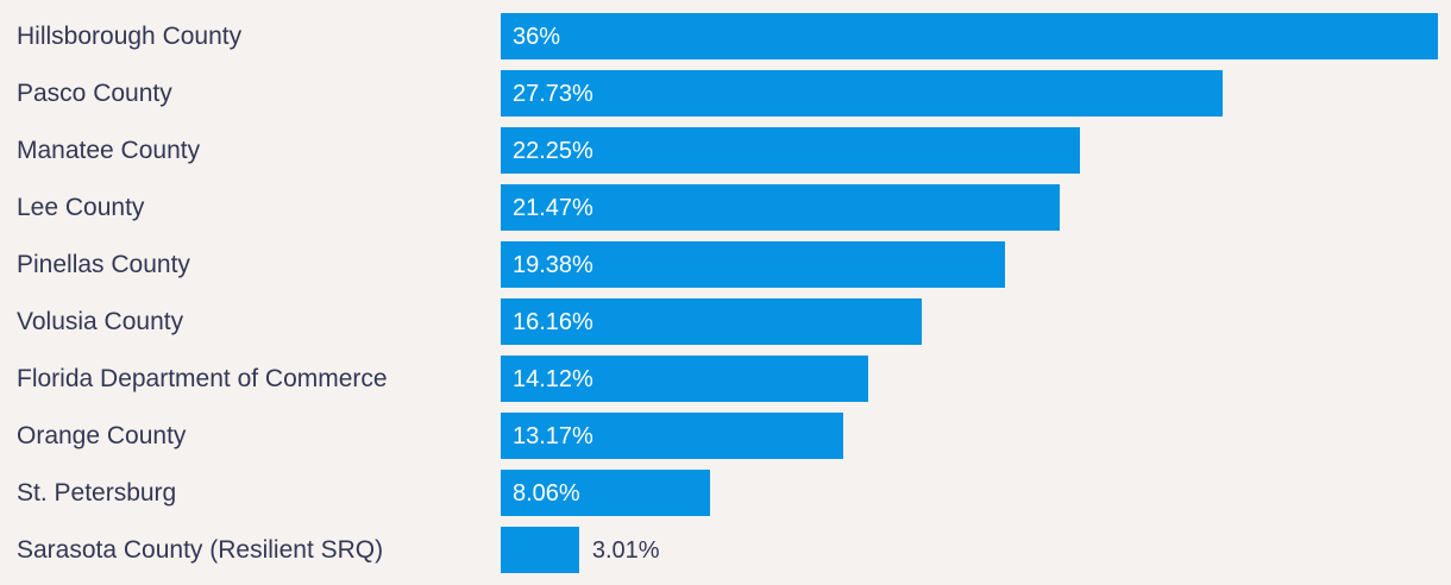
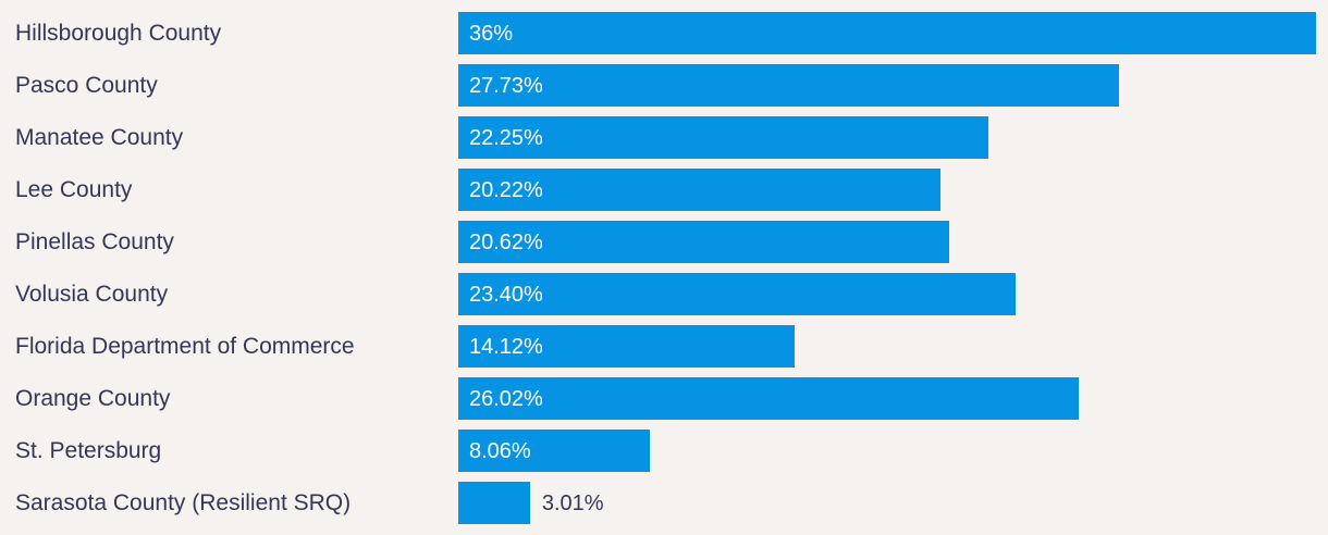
Lee County: 21.47% -> 20.22%
Pinellas County: 19.38% -> 20.62%
Volusia County: 16.16% -> 23.40%
Orange County: 13.17% -> 26.02%
